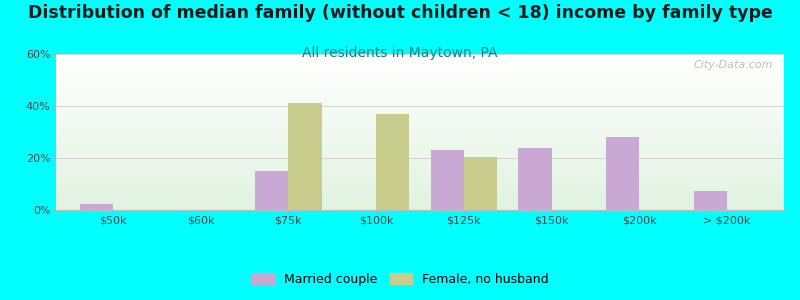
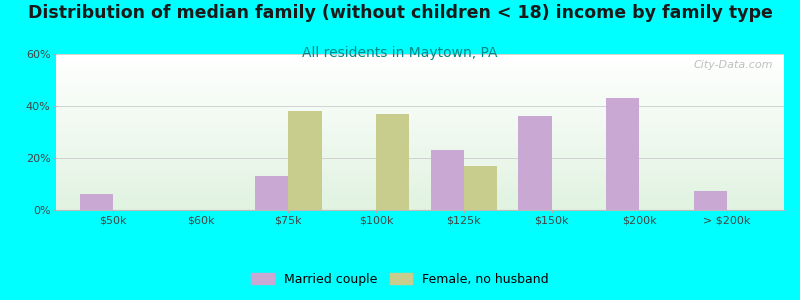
Married couple/$50k: 2.5% -> 6.0%
Married couple/$75k: 15.0% -> 13.0%
Female, no husband/$75k: 41.0% -> 38.0%
Female, no husband/$125k: 20.5% -> 17.0%
Married couple/$150k: 24.0% -> 36.0%
Married couple/$200k: 28.0% -> 43.0%
